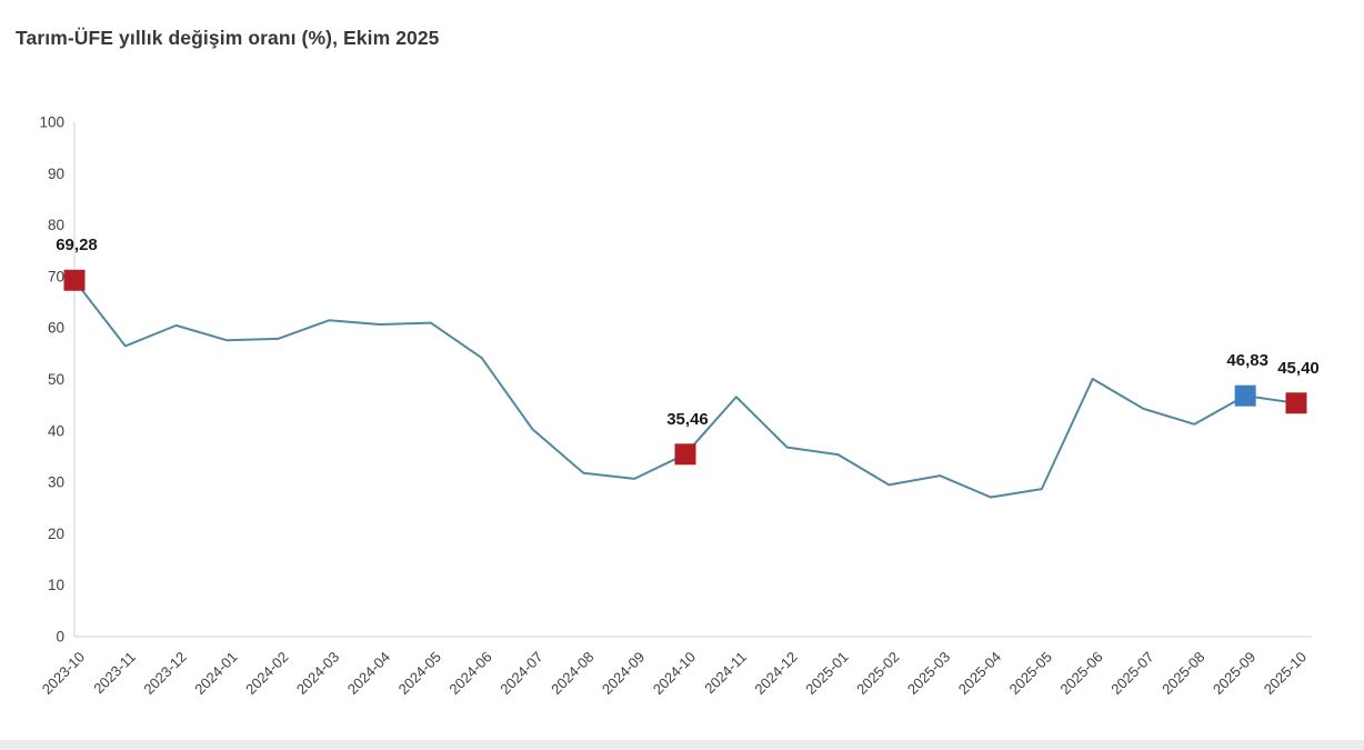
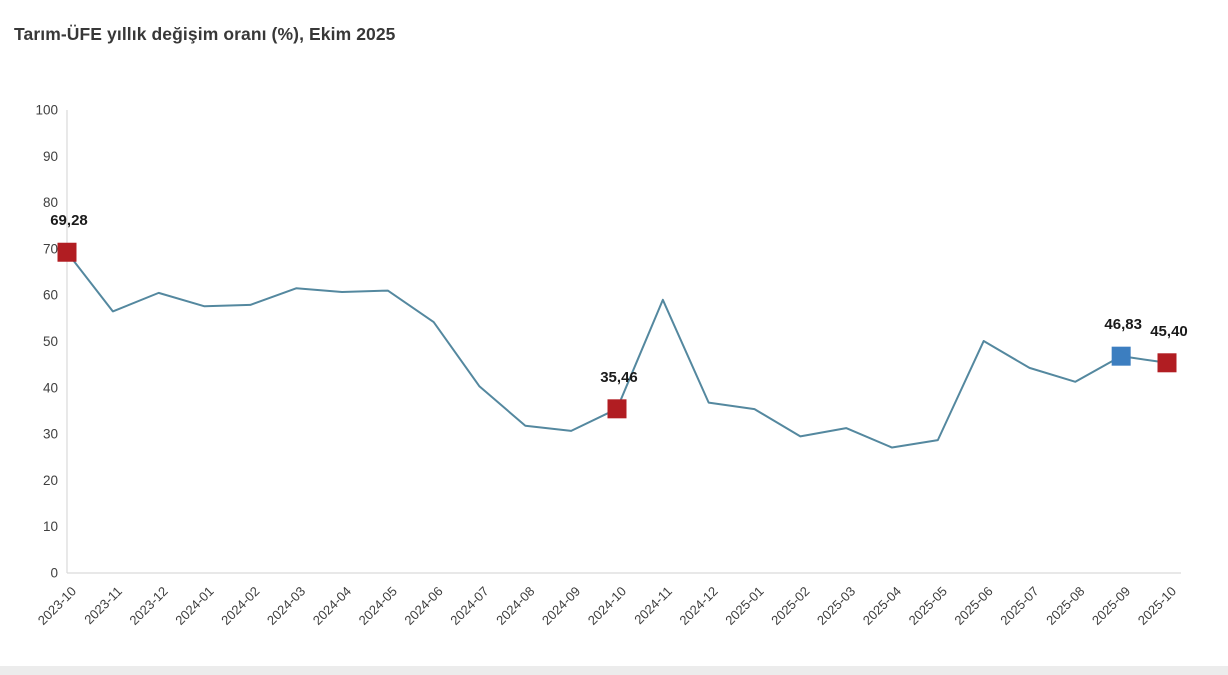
2024-11: 47 -> 59
